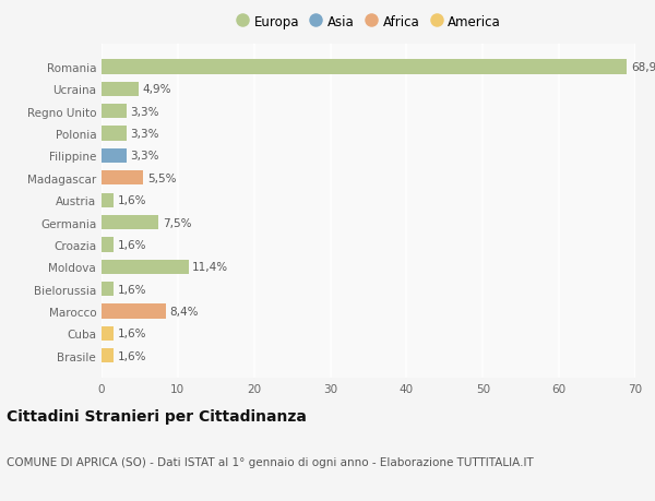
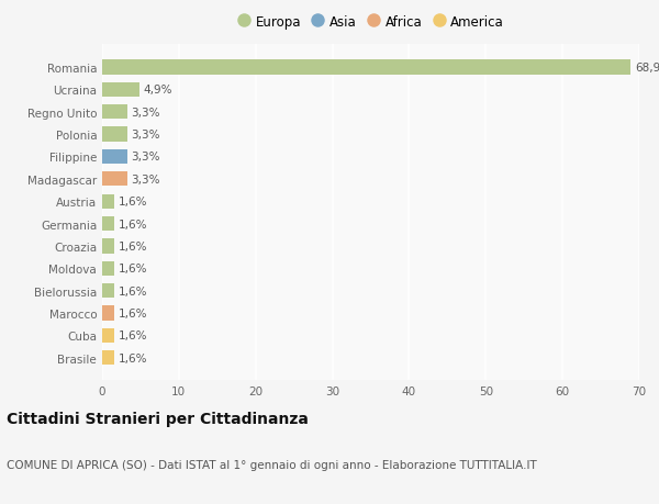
Madagascar: 5,5% -> 3,3%
Germania: 7,5% -> 1,6%
Moldova: 11,4% -> 1,6%
Marocco: 8,4% -> 1,6%
